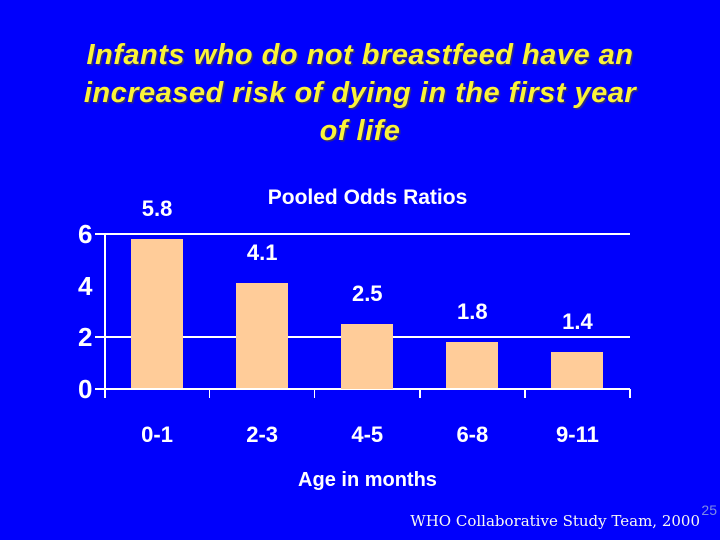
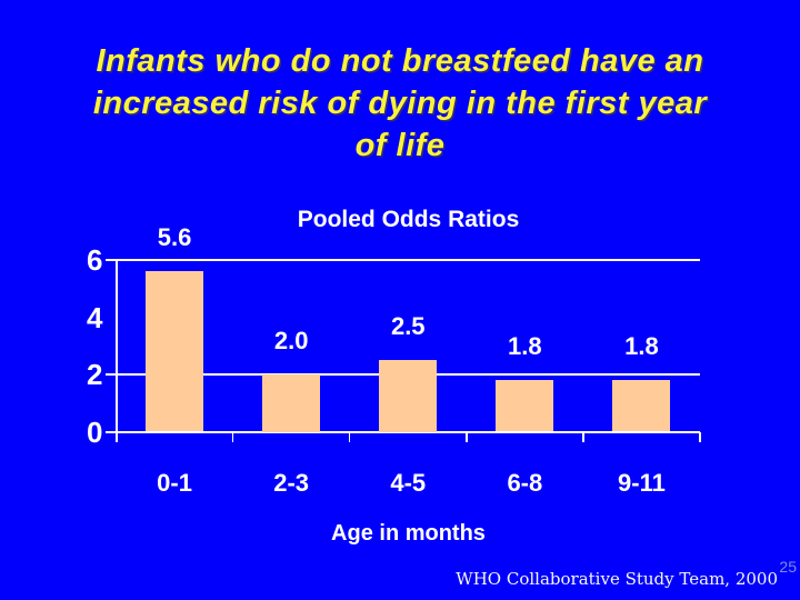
0-1: 5.8 -> 5.6
2-3: 4.1 -> 2.0
9-11: 1.4 -> 1.8
